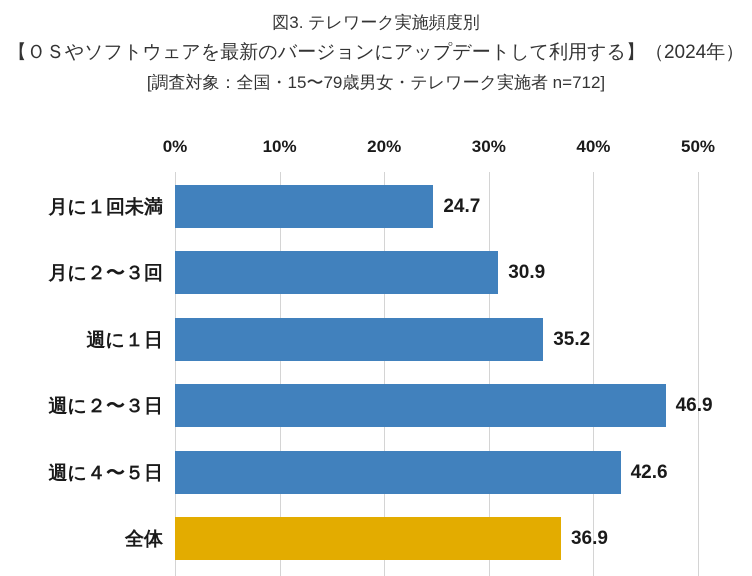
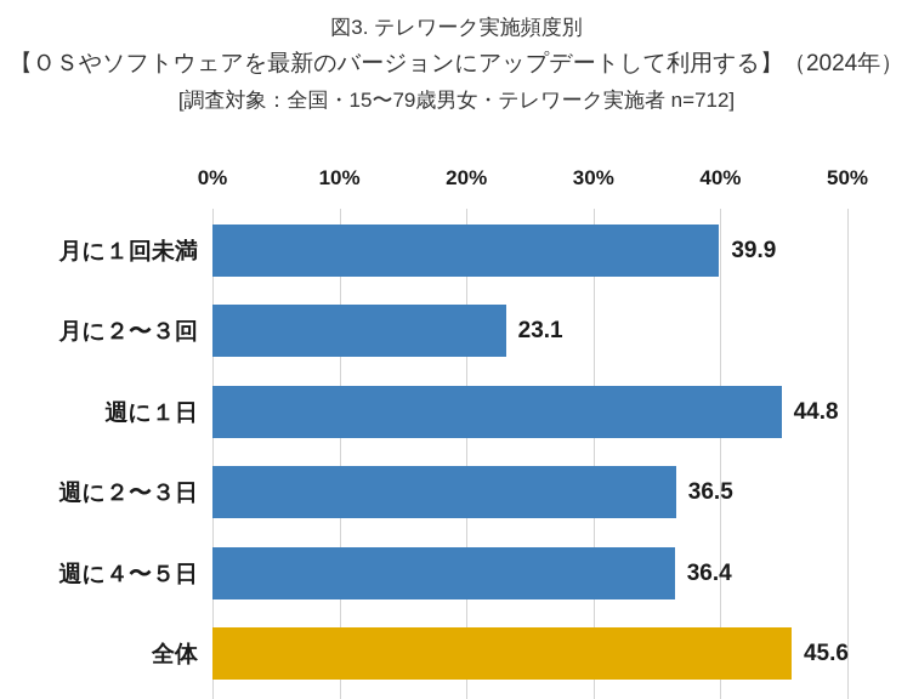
月に１回未満: 24.7 -> 39.9
月に２〜３回: 30.9 -> 23.1
週に１日: 35.2 -> 44.8
週に２〜３日: 46.9 -> 36.5
週に４〜５日: 42.6 -> 36.4
全体: 36.9 -> 45.6
